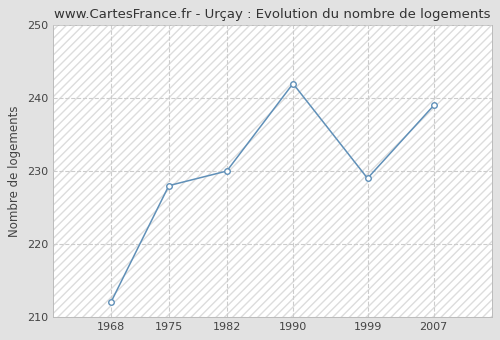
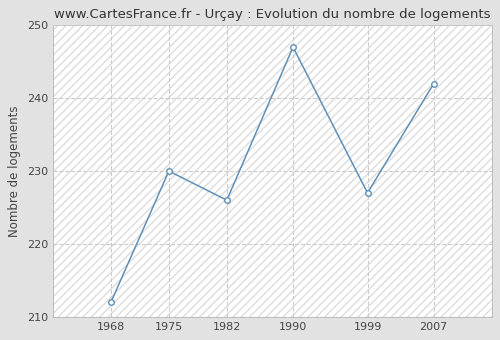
1975: 228 -> 230
1982: 230 -> 226
1990: 242 -> 247
1999: 229 -> 227
2007: 239 -> 242
